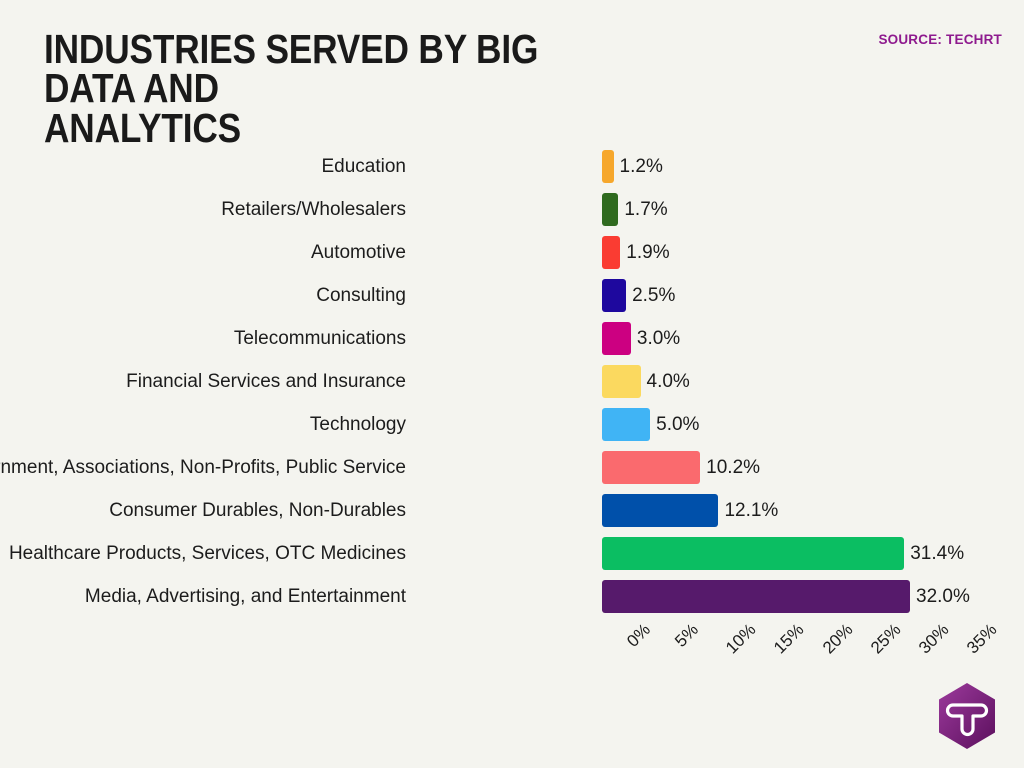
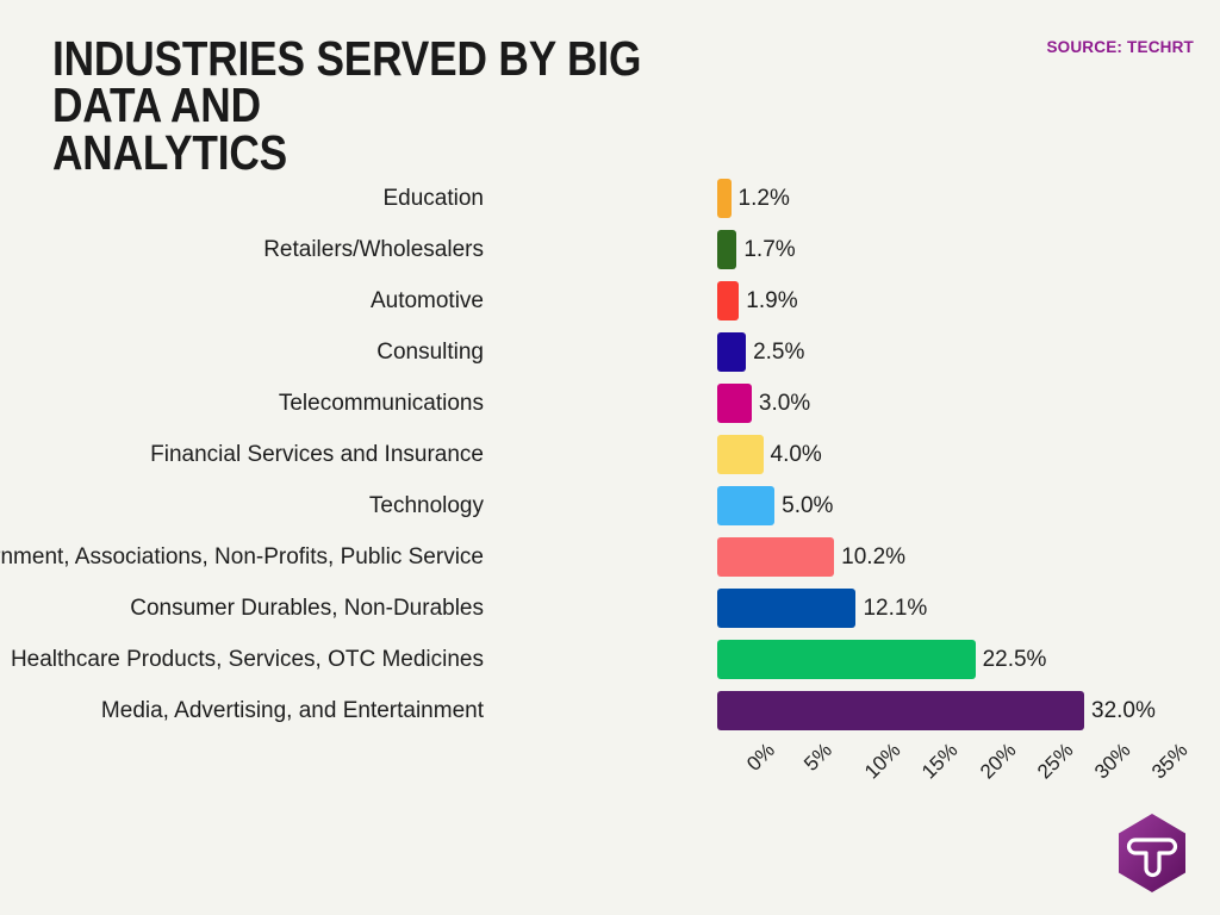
Healthcare Products, Services, OTC Medicines: 31.4% -> 22.5%
